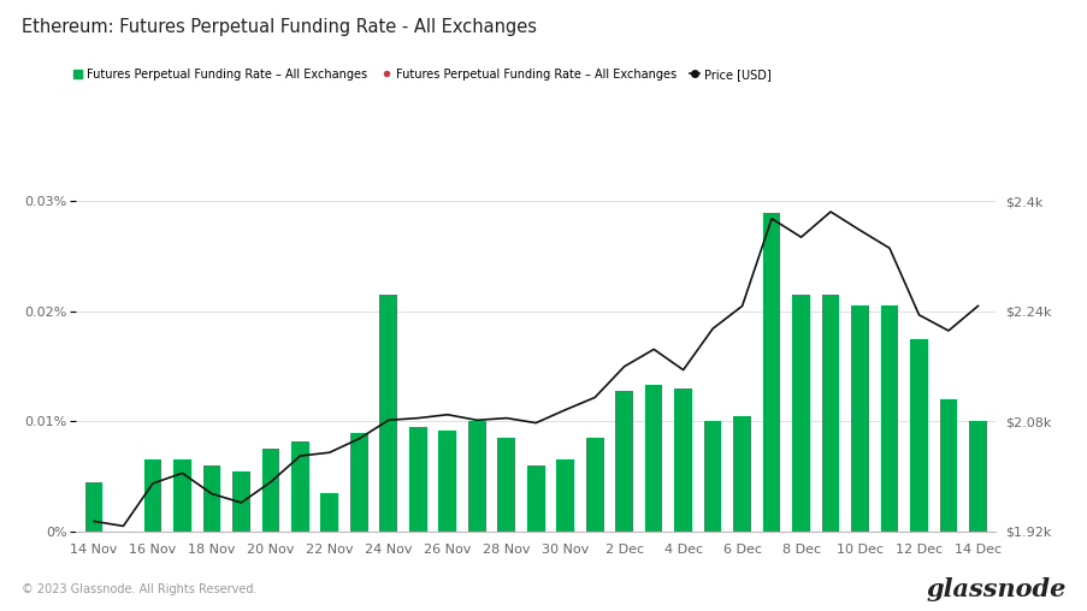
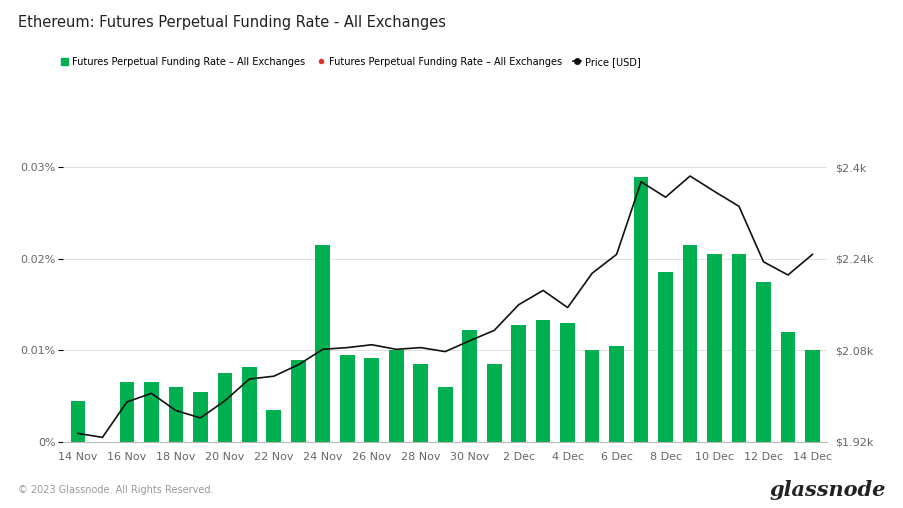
Futures Perpetual Funding Rate – All Exchanges/30 Nov: 0.0065% -> 0.0122%
Futures Perpetual Funding Rate – All Exchanges/8 Dec: 0.0215% -> 0.0186%
